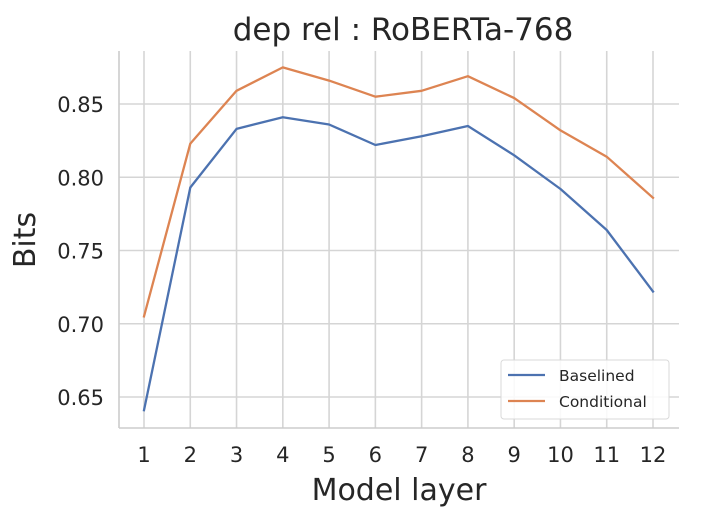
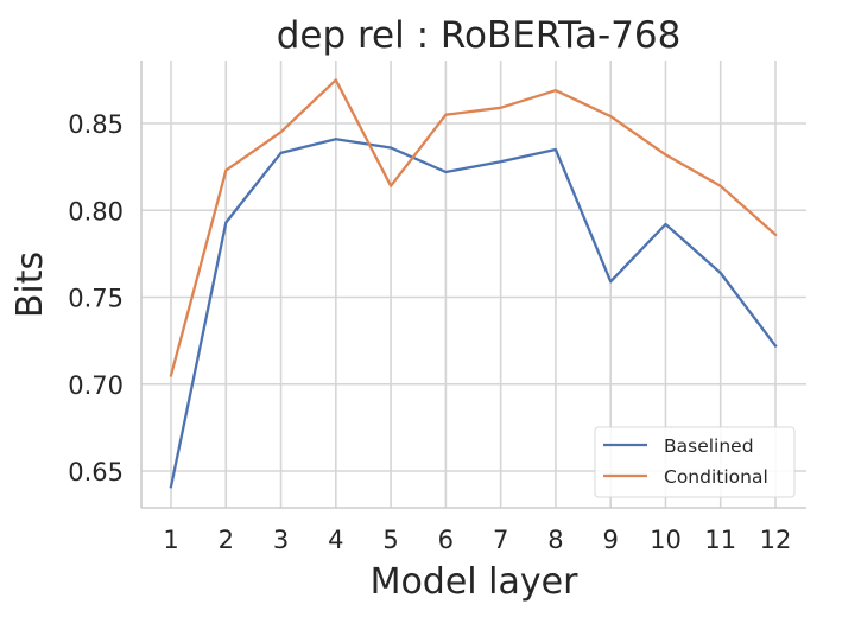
Conditional/3: 0.859 -> 0.845
Conditional/5: 0.866 -> 0.814
Baselined/9: 0.815 -> 0.759
